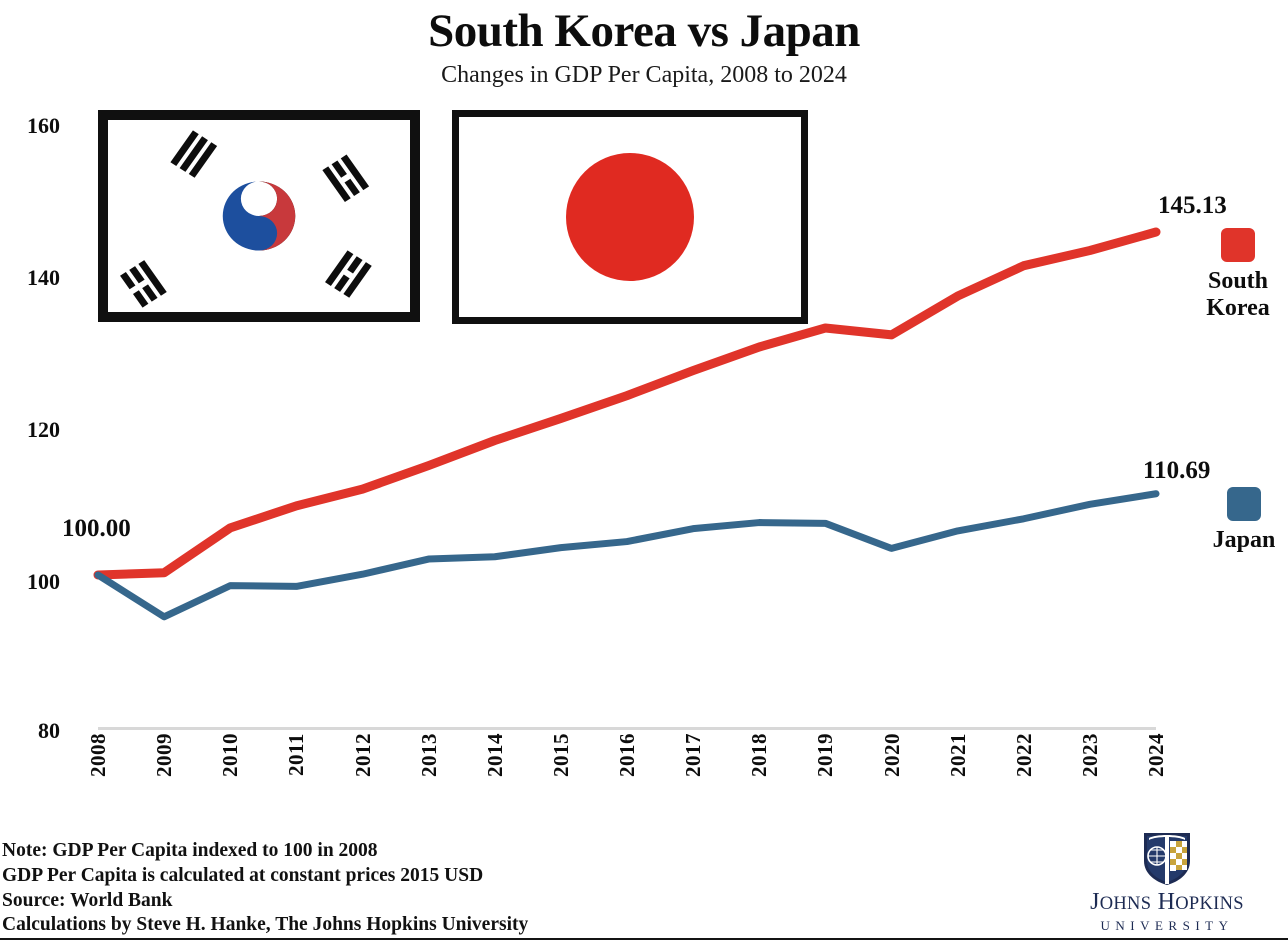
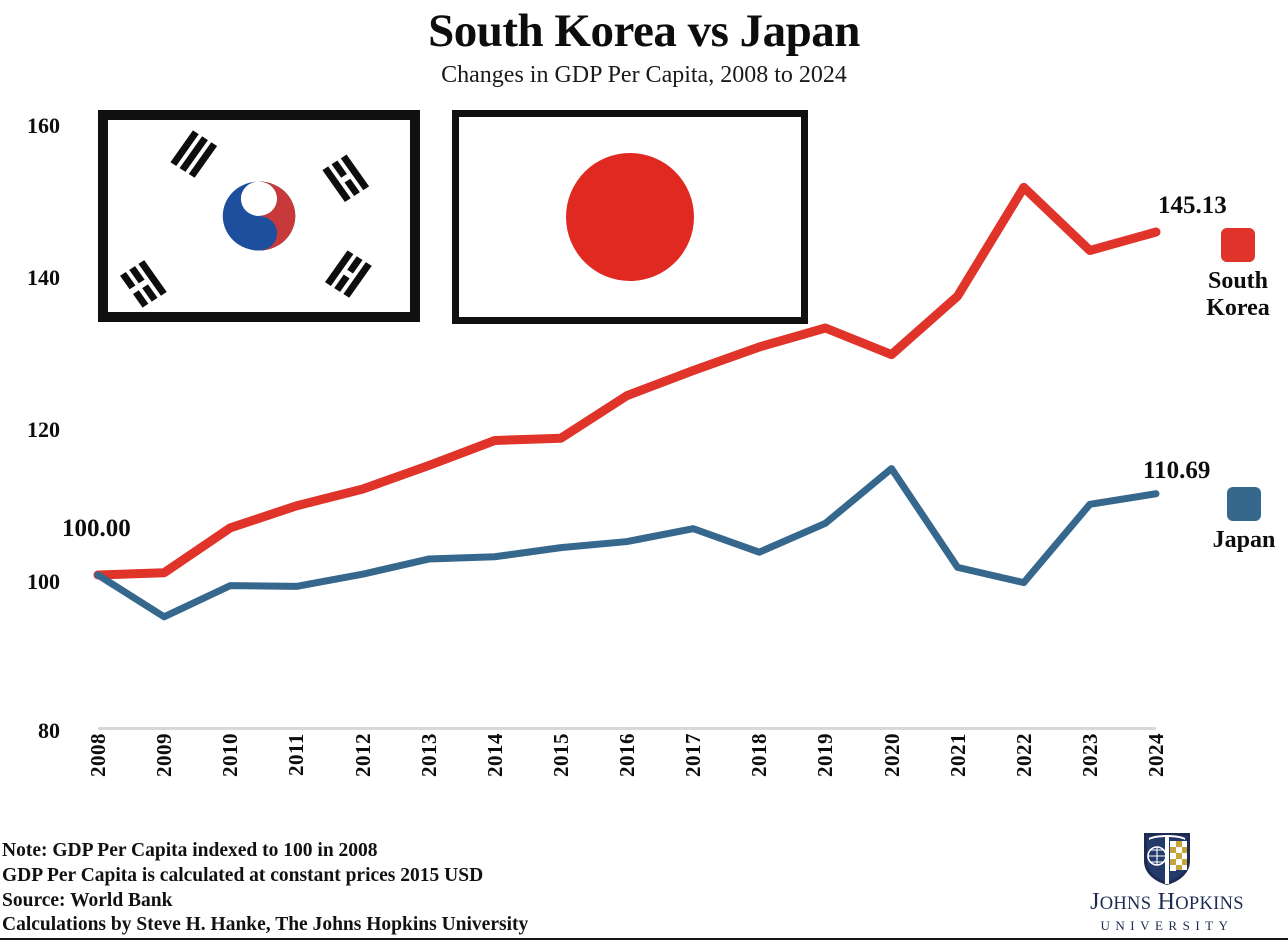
South Korea/2015: 121 -> 118
Japan/2018: 107 -> 103
South Korea/2020: 132 -> 129
Japan/2020: 104 -> 114
Japan/2021: 106 -> 101
South Korea/2022: 141 -> 151
Japan/2022: 107 -> 99
